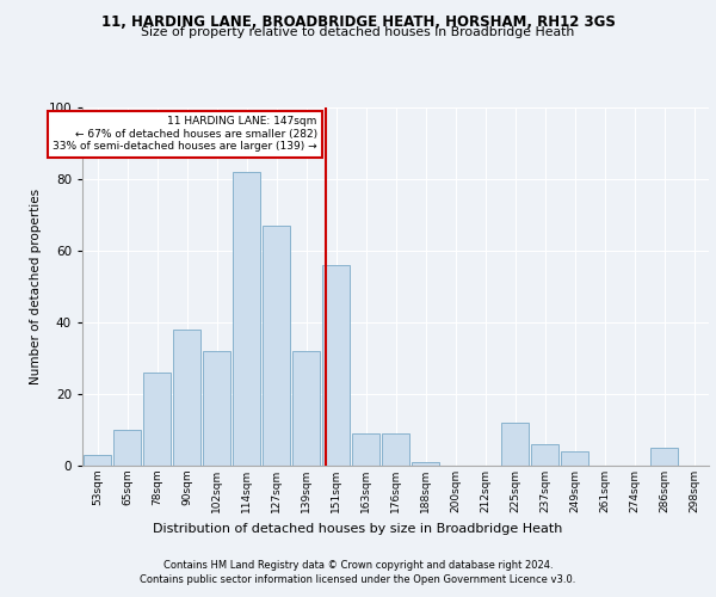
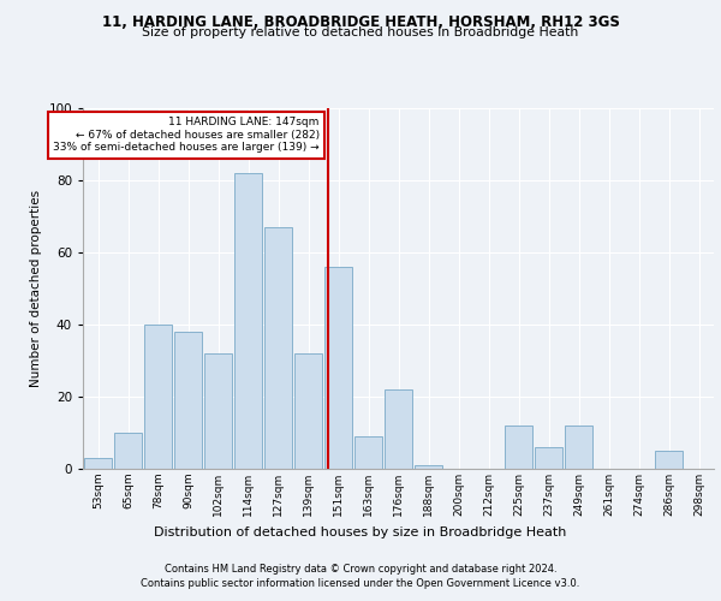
78sqm: 26 -> 40
176sqm: 9 -> 22
249sqm: 4 -> 12
